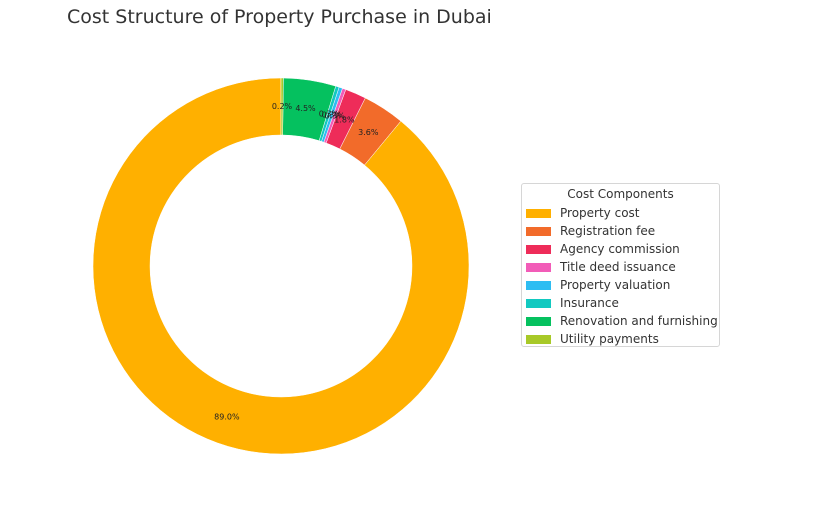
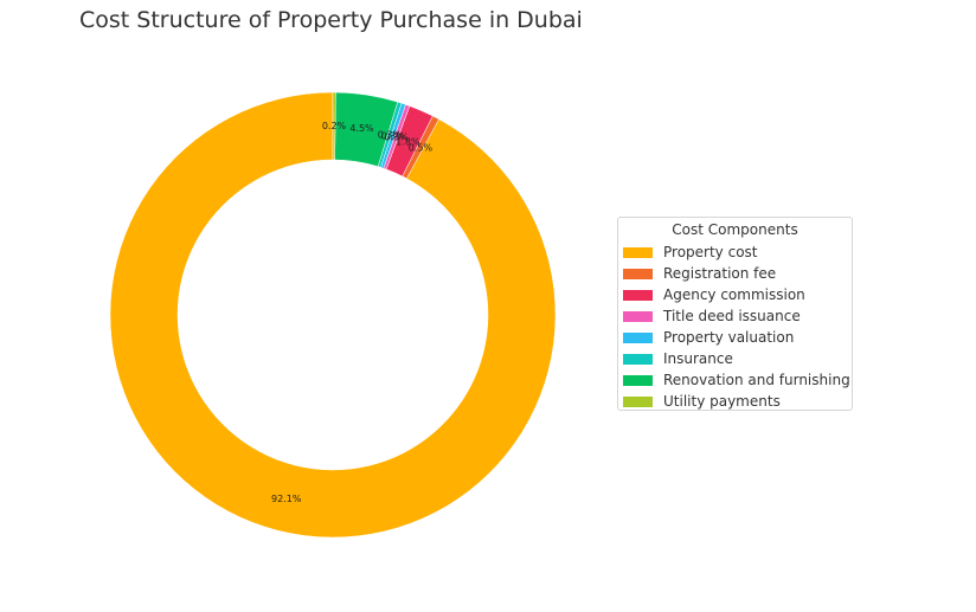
Property cost: 89.0% -> 92.1%
Registration fee: 3.6% -> 0.5%
